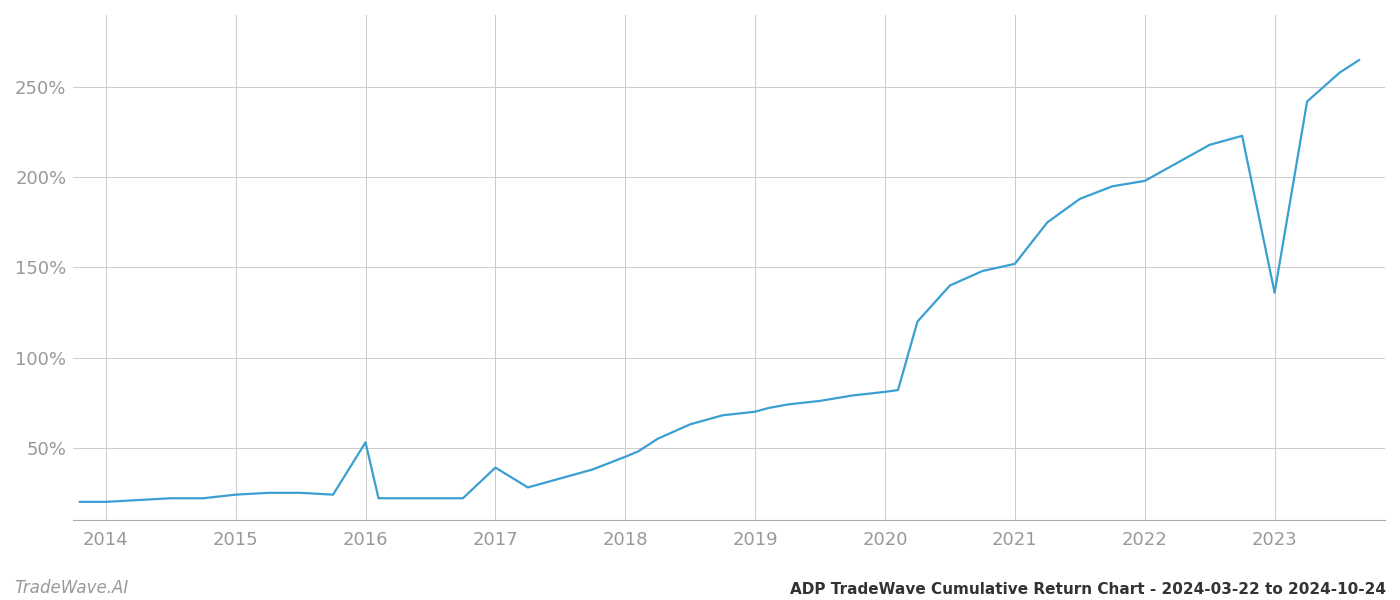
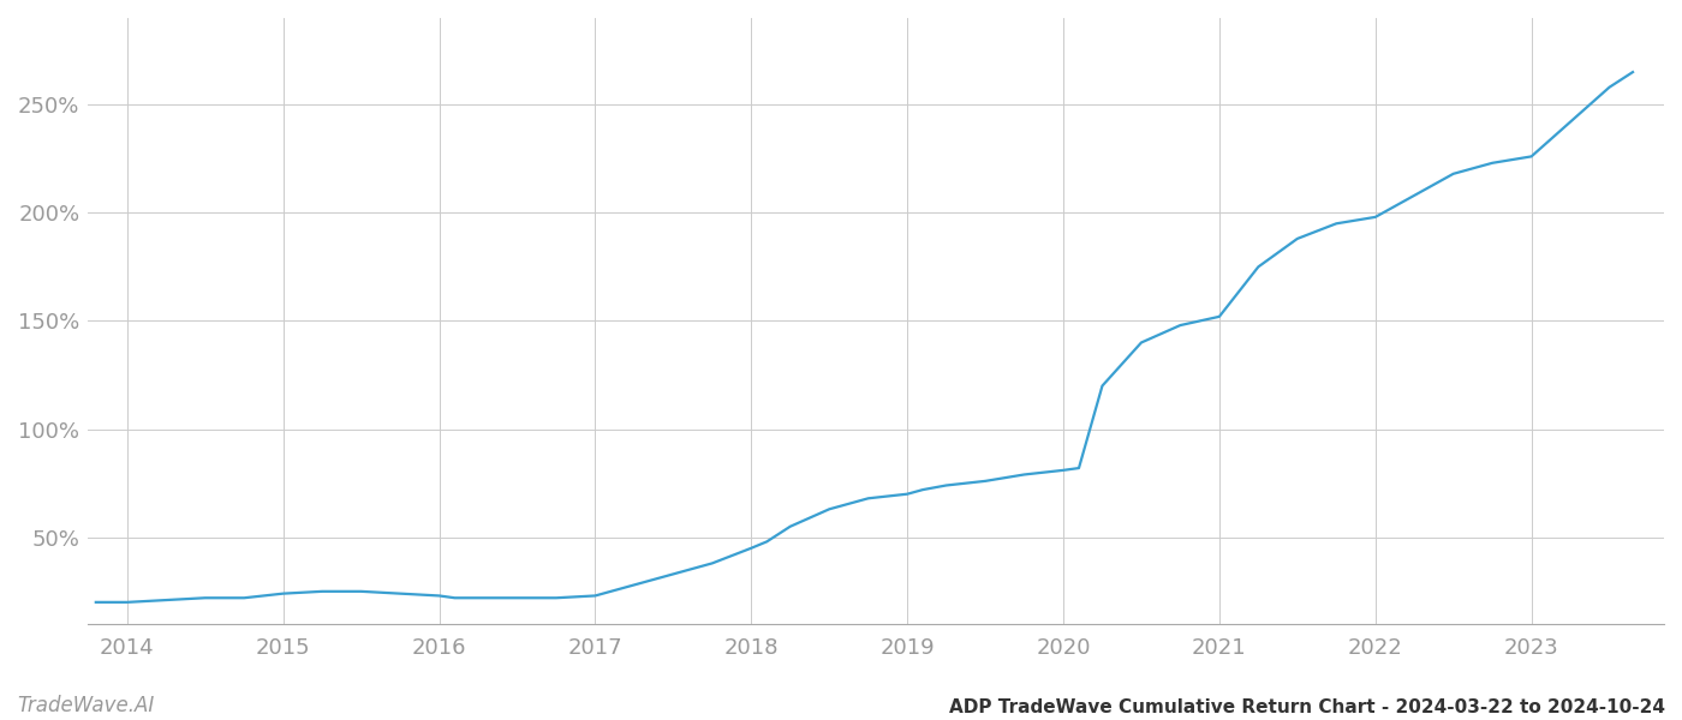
2016: 53% -> 23%
2017: 39% -> 23%
2023: 136% -> 226%
